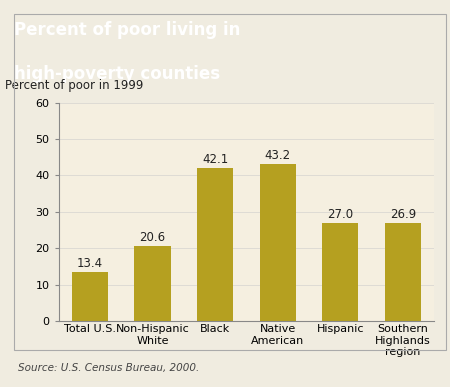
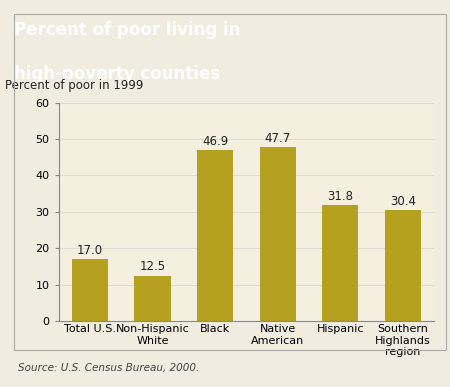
Total U.S.: 13.4 -> 17.0
Non-Hispanic White: 20.6 -> 12.5
Black: 42.1 -> 46.9
Native American: 43.2 -> 47.7
Hispanic: 27.0 -> 31.8
Southern Highlands region: 26.9 -> 30.4
